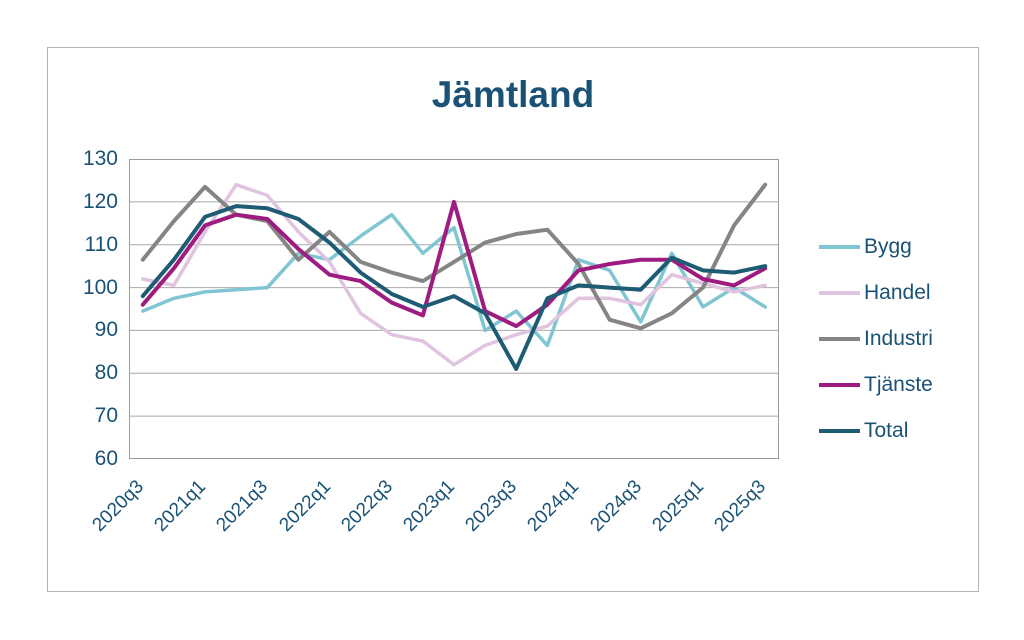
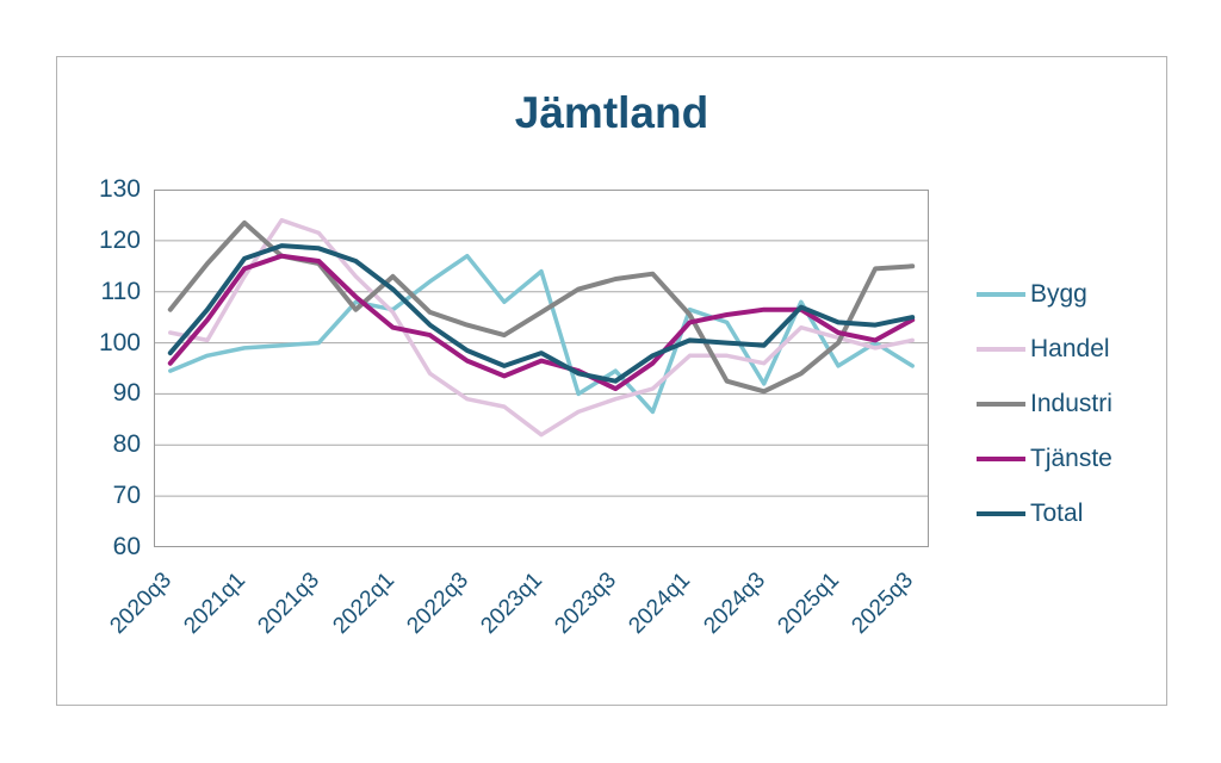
Tjänste/2023q1: 120 -> 96
Total/2023q3: 81 -> 92
Industri/2025q3: 124 -> 115
